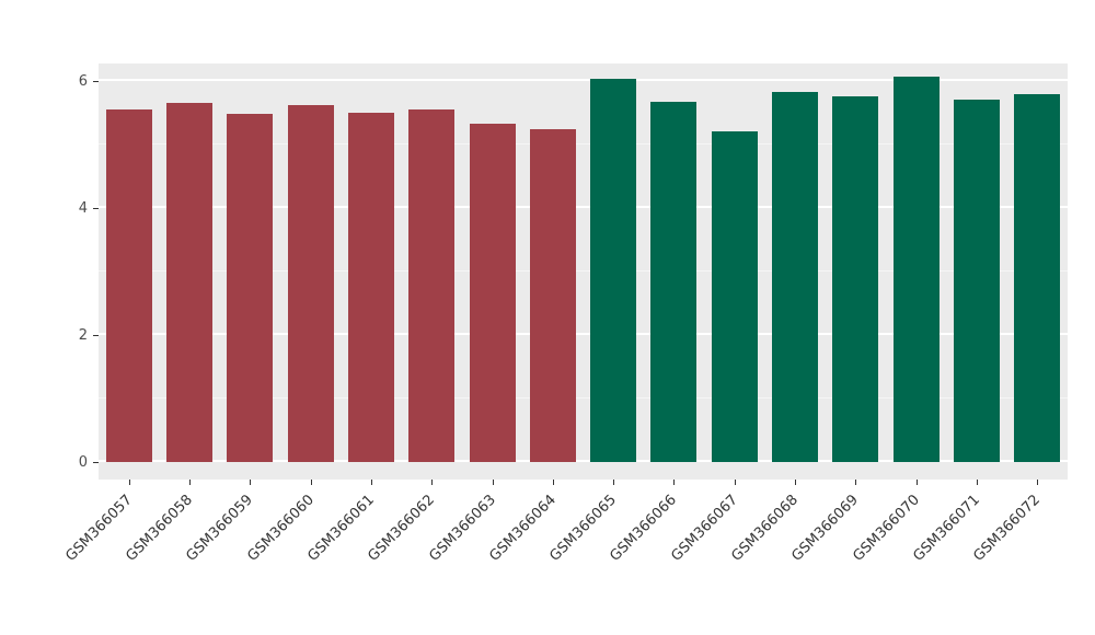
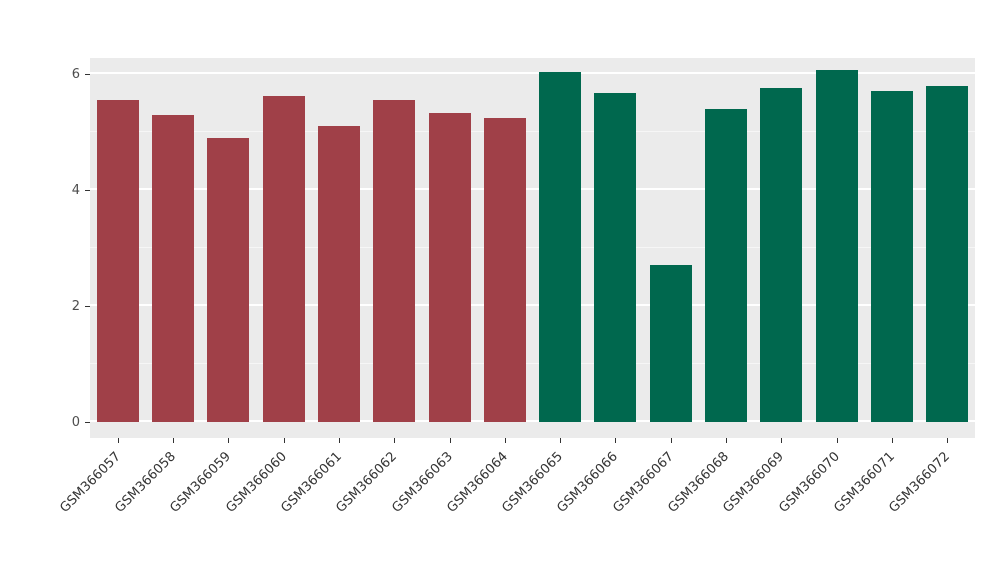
GSM366058: 5.7 -> 5.3
GSM366059: 5.5 -> 4.9
GSM366061: 5.5 -> 5.1
GSM366067: 5.2 -> 2.7
GSM366068: 5.8 -> 5.4
